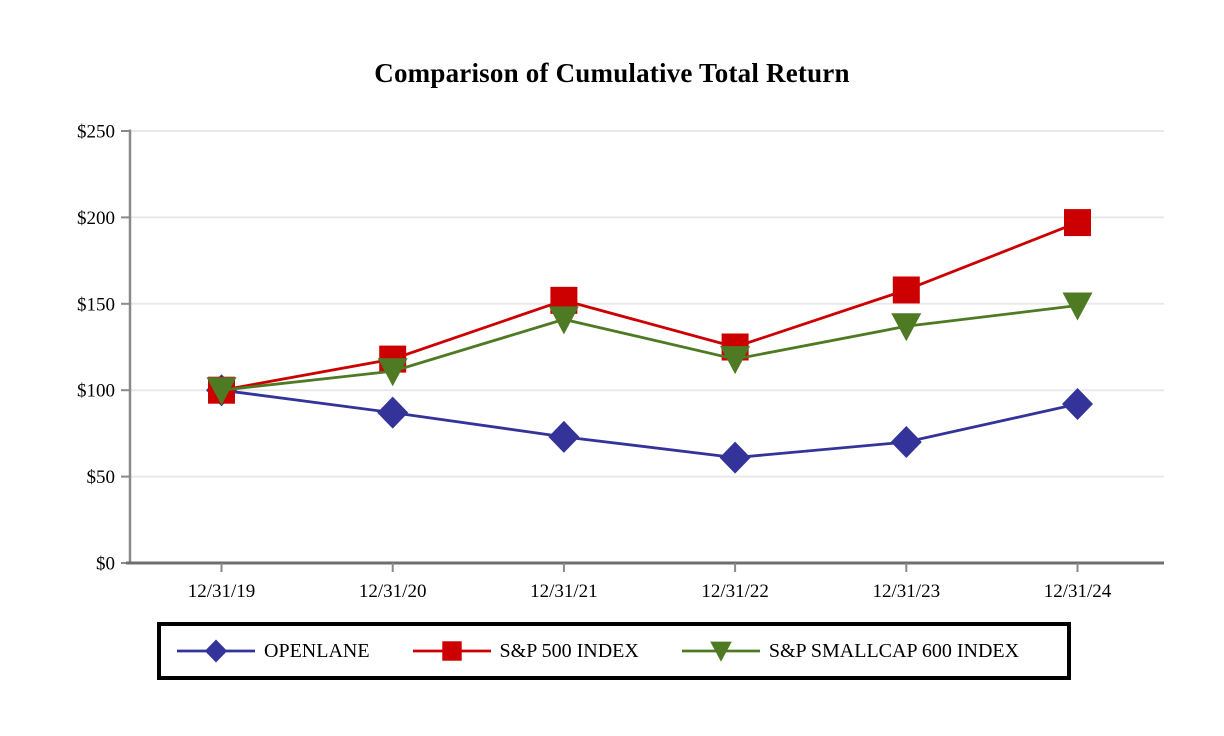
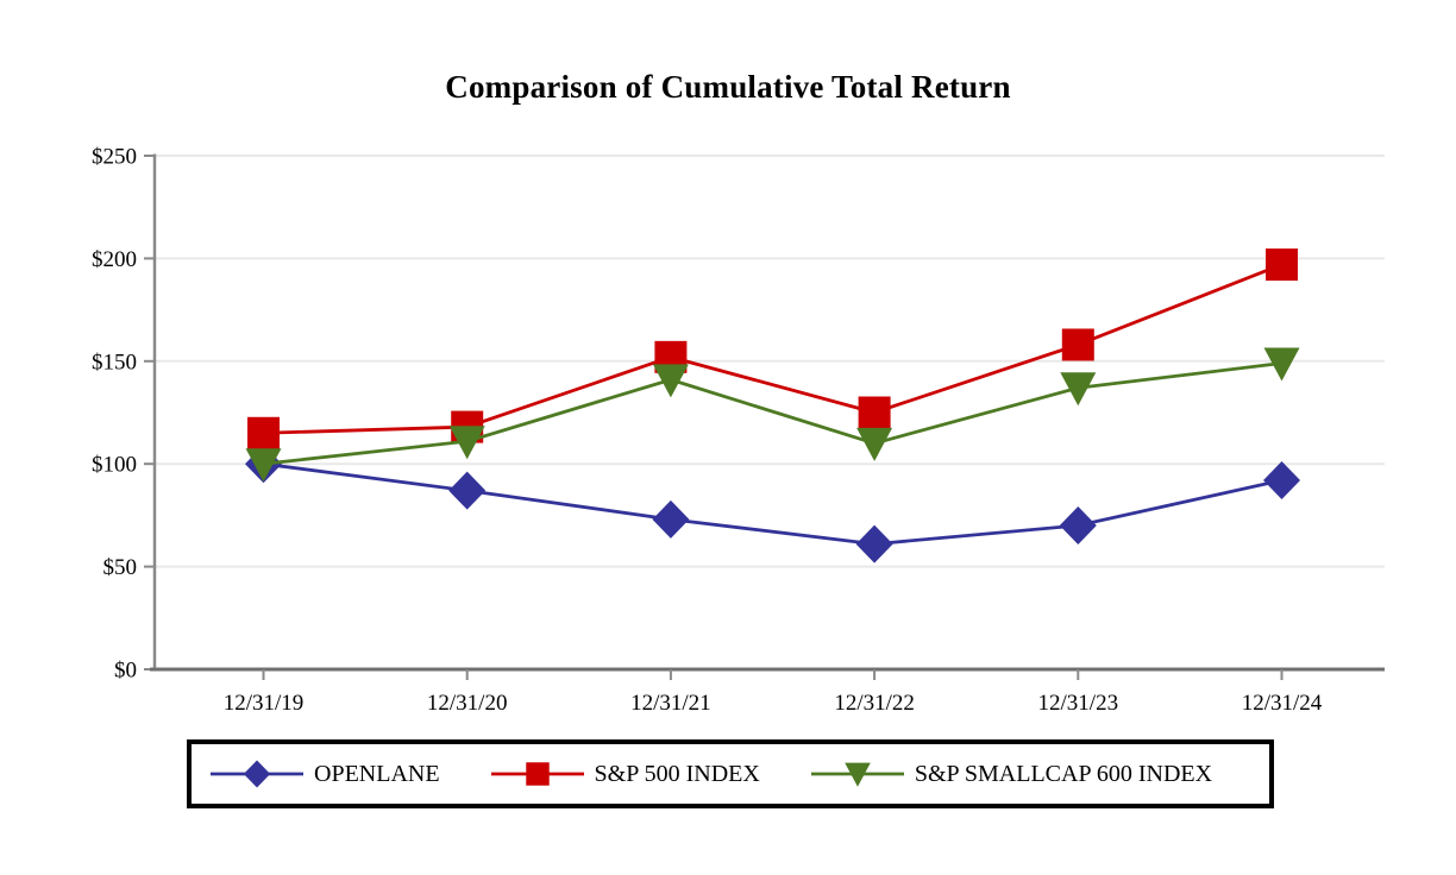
S&P 500 INDEX/12/31/19: $100 -> $115
S&P SMALLCAP 600 INDEX/12/31/22: $118 -> $110
